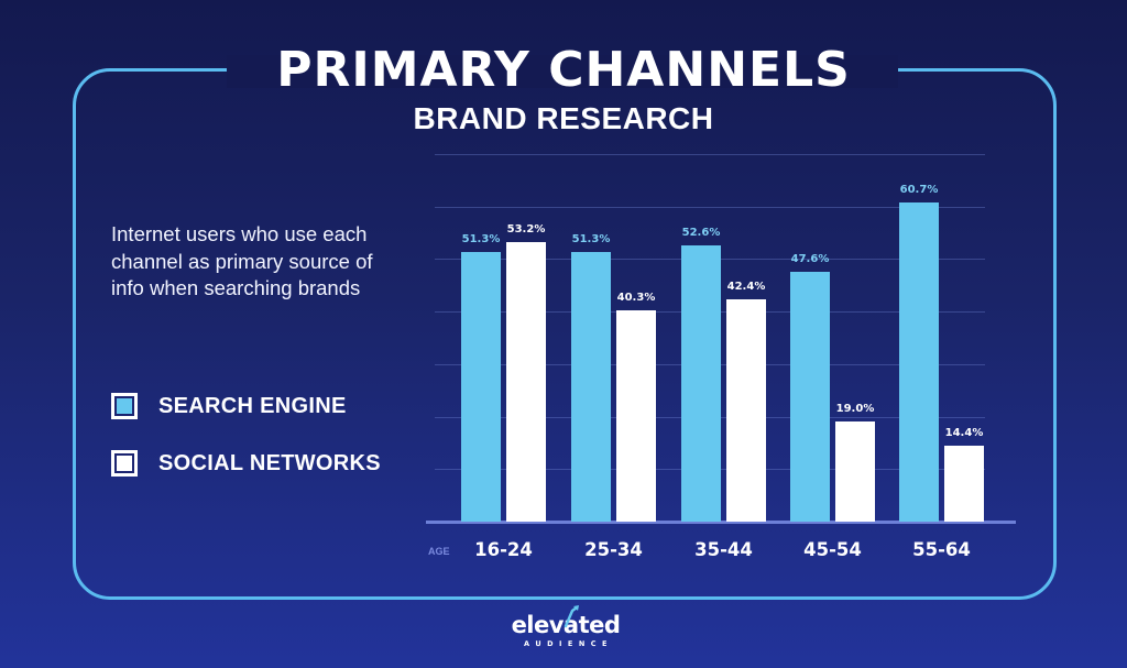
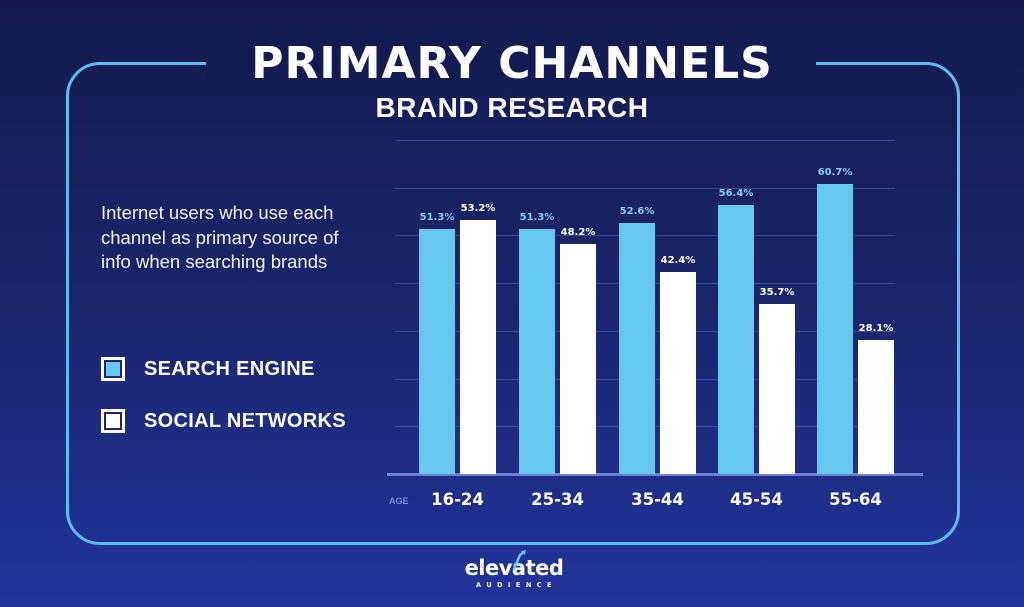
SOCIAL NETWORKS/25-34: 40.3% -> 48.2%
SEARCH ENGINE/45-54: 47.6% -> 56.4%
SOCIAL NETWORKS/45-54: 19.0% -> 35.7%
SOCIAL NETWORKS/55-64: 14.4% -> 28.1%
